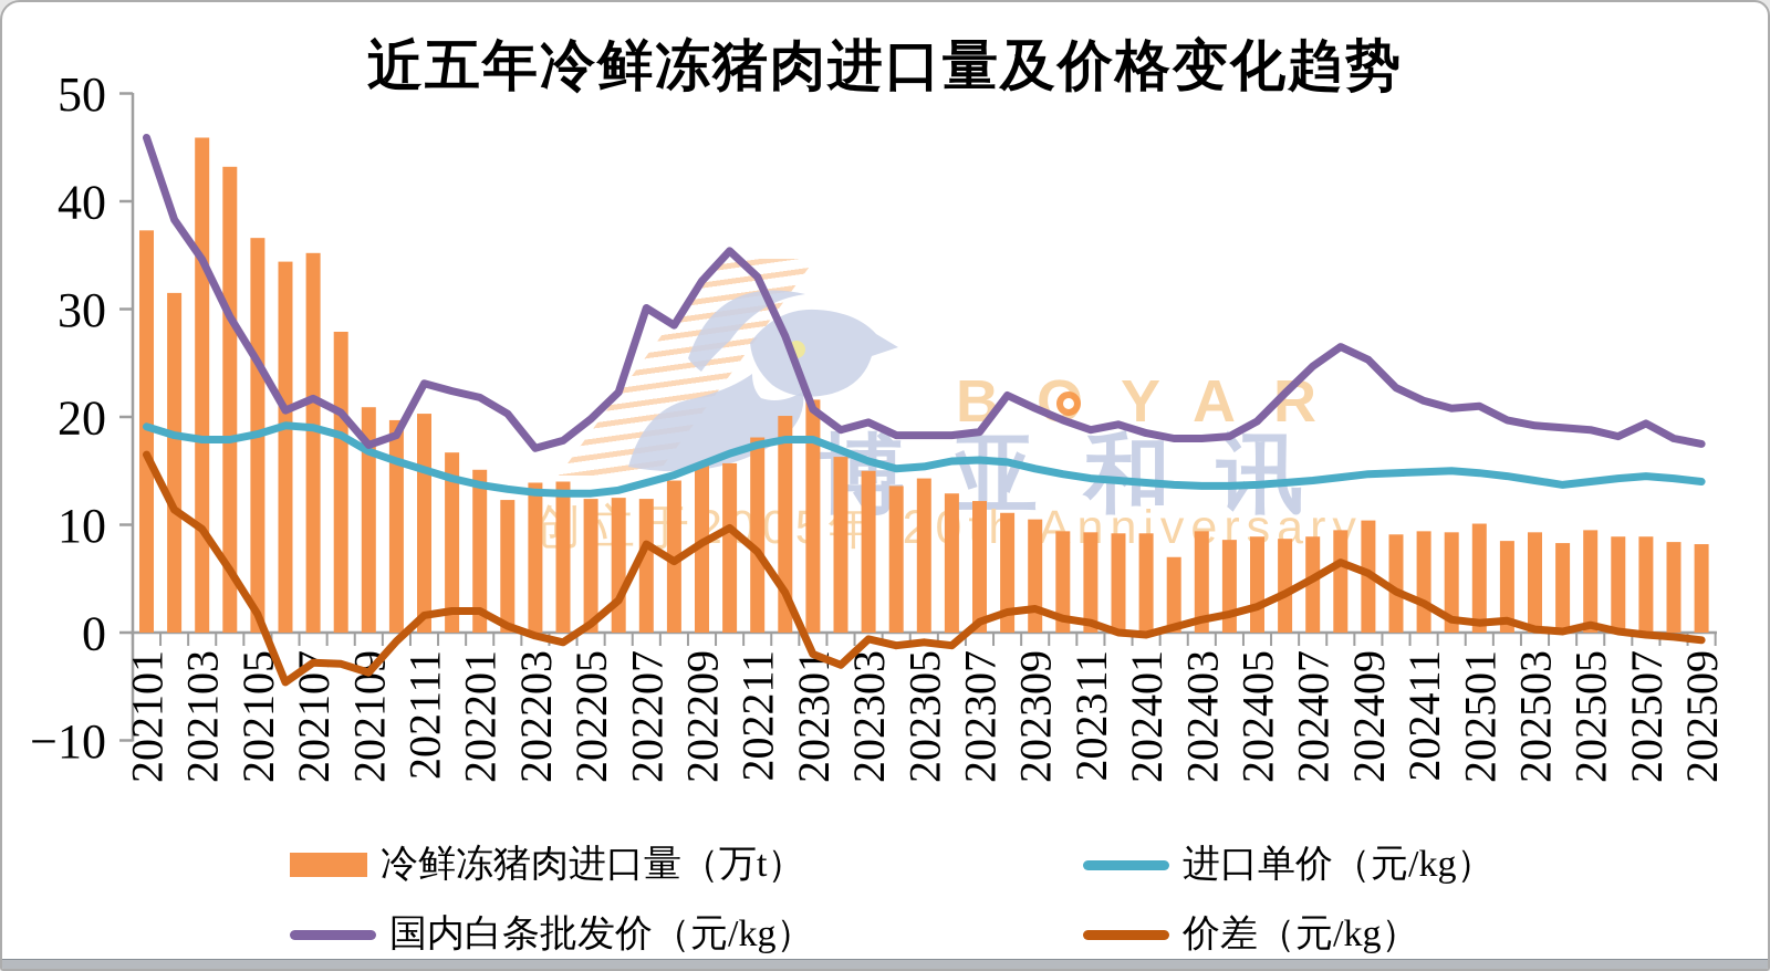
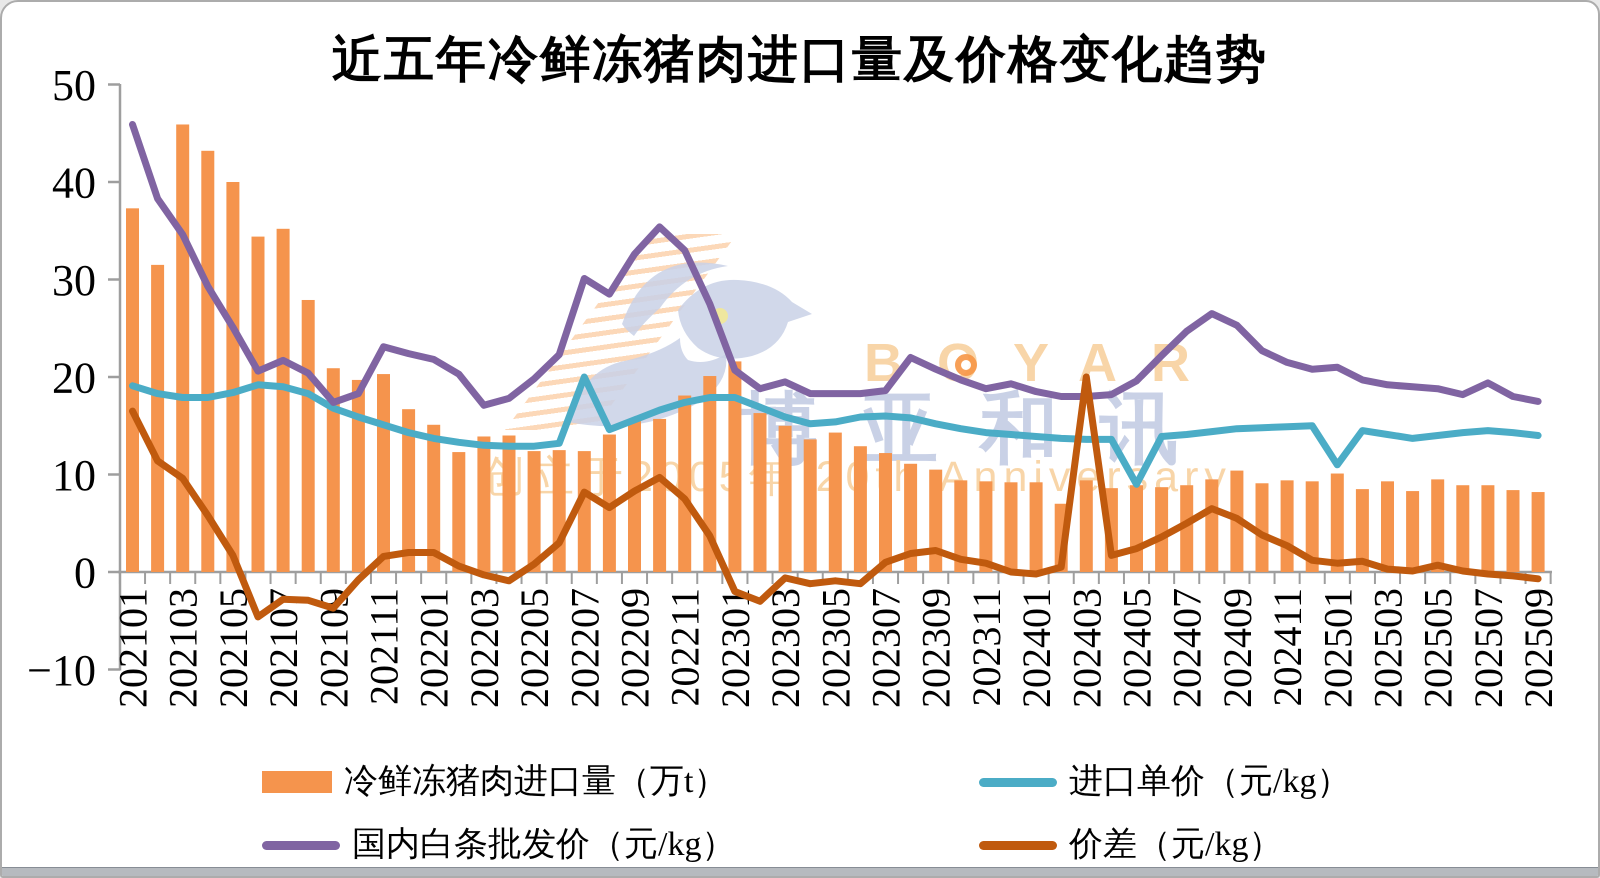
冷鲜冻猪肉进口量（万t）/202105: 37 -> 40
进口单价（元/kg）/202207: 14 -> 20
价差（元/kg）/202403: 1 -> 20
进口单价（元/kg）/202405: 14 -> 9
进口单价（元/kg）/202501: 15 -> 11
